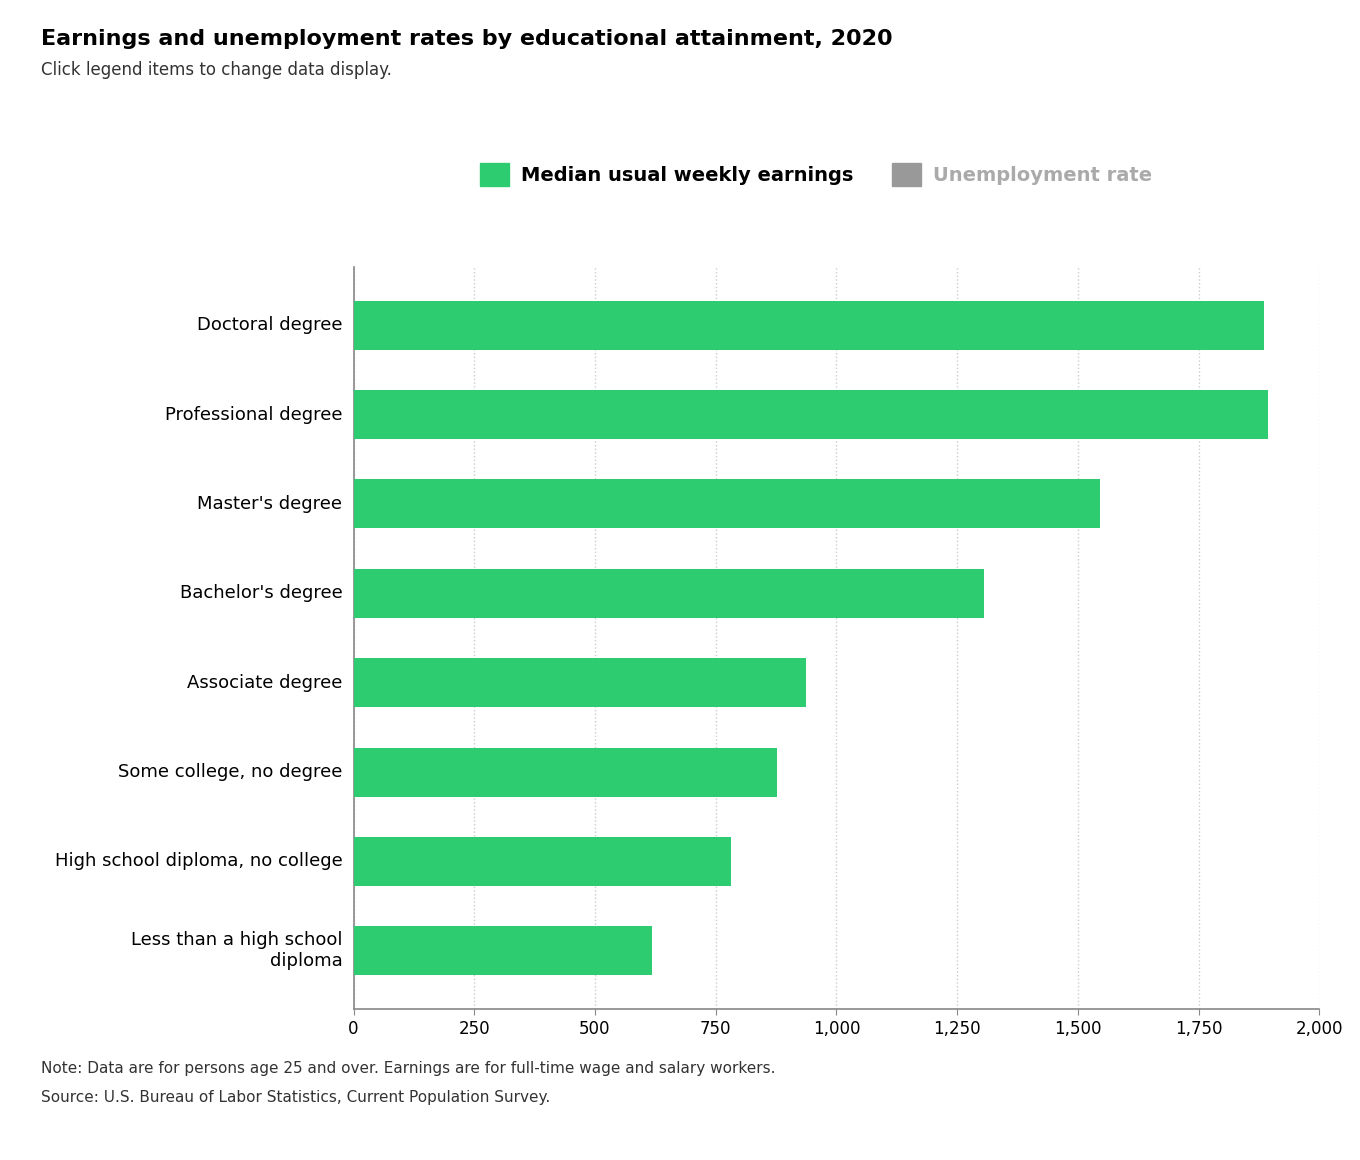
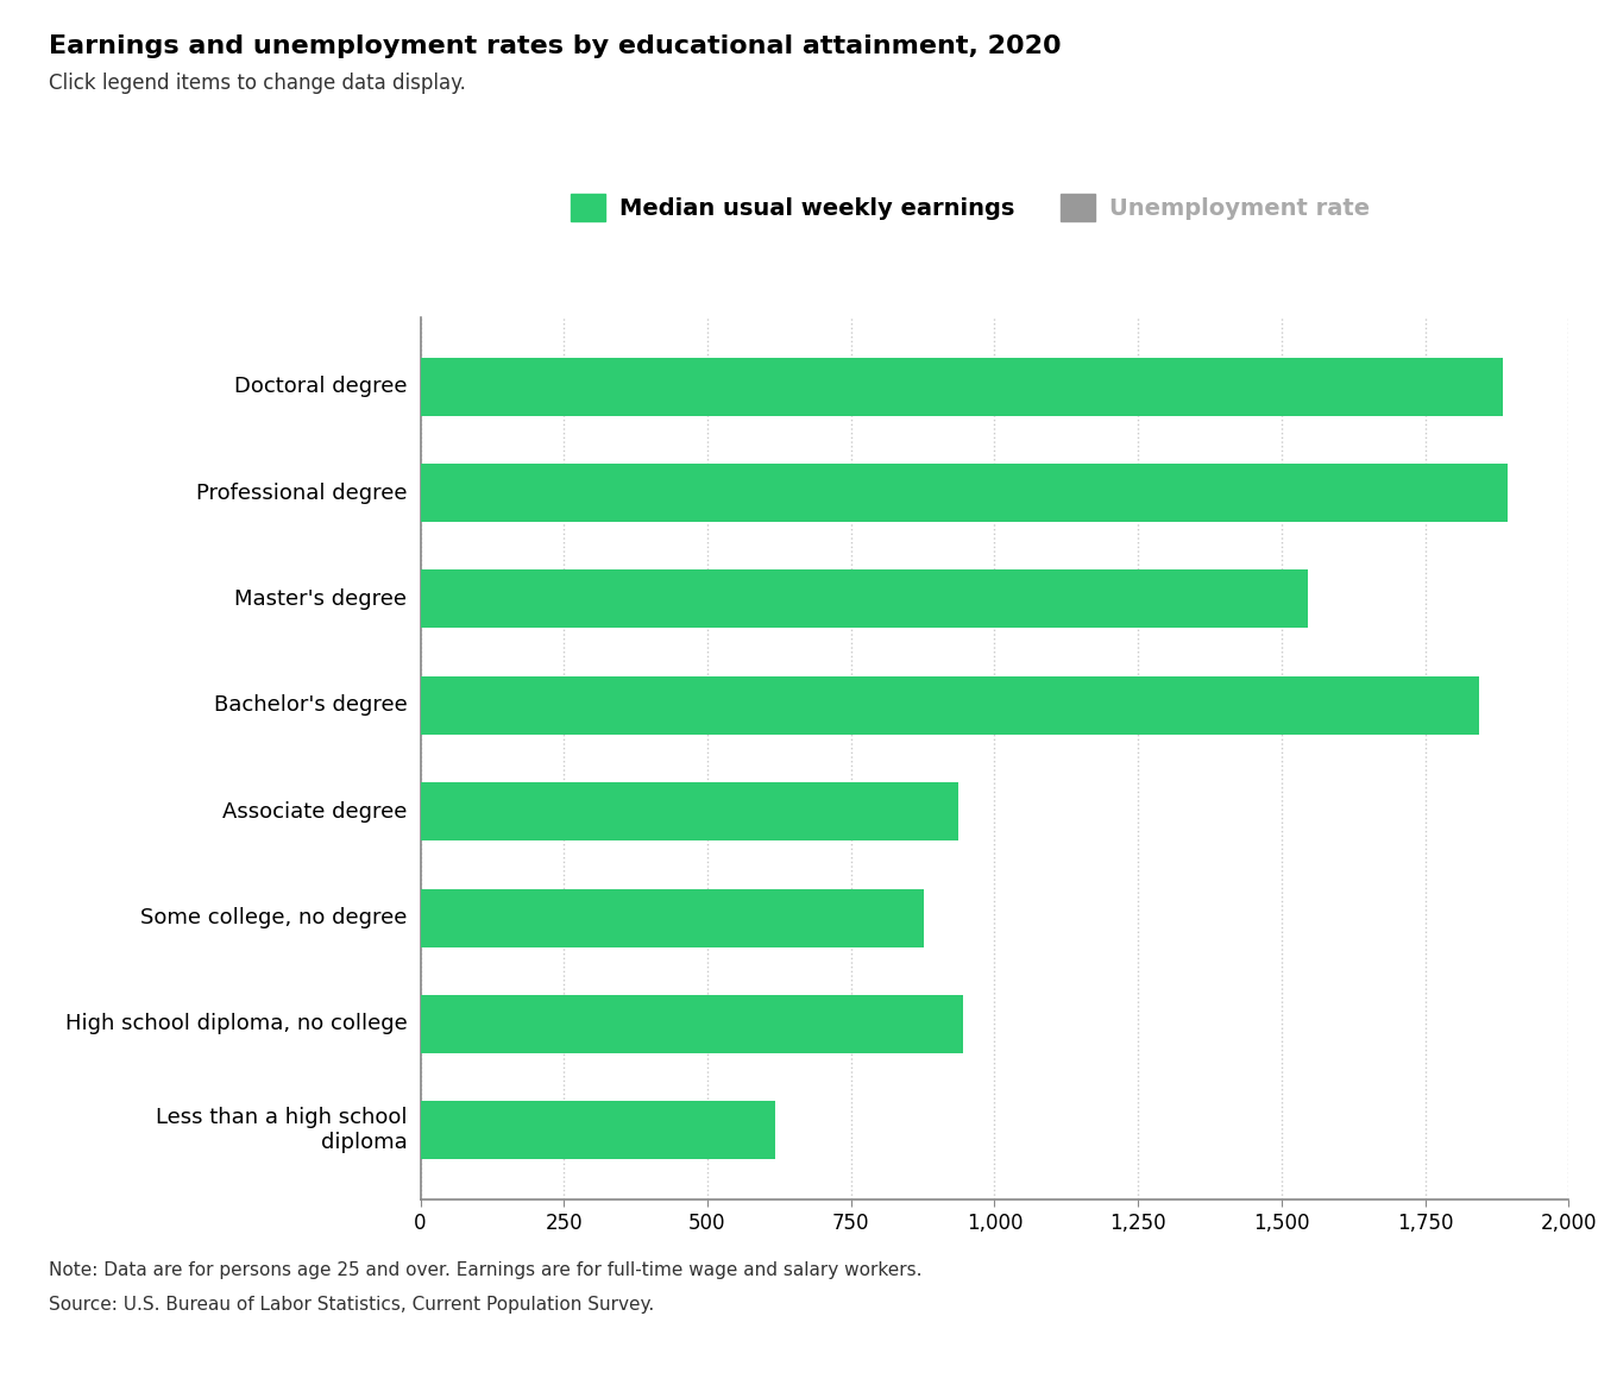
Bachelor's degree: 1,305 -> 1,845
High school diploma, no college: 781 -> 945
